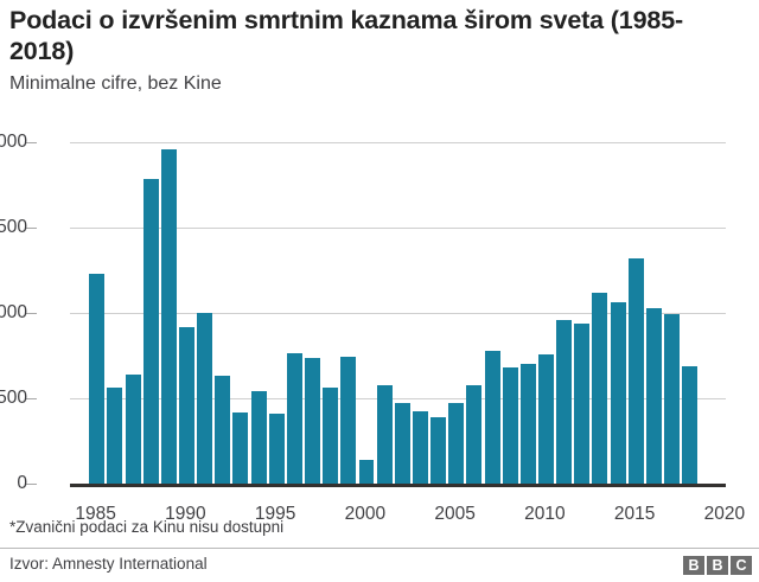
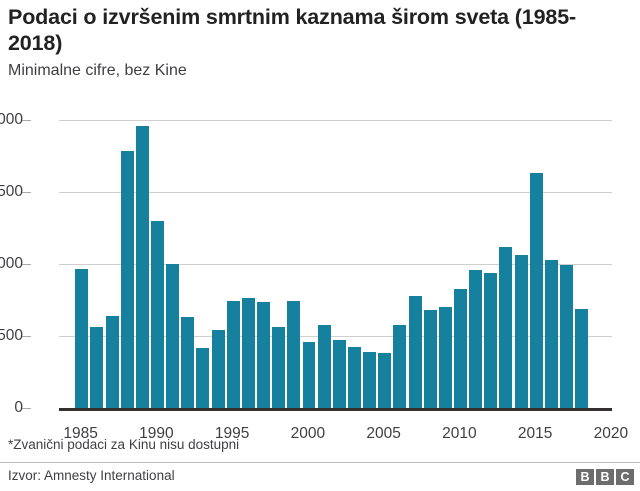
1985: 1230 -> 960
1990: 920 -> 1300
1995: 410 -> 740
2000: 140 -> 460
2005: 470 -> 380
2010: 760 -> 820
2015: 1320 -> 1640
